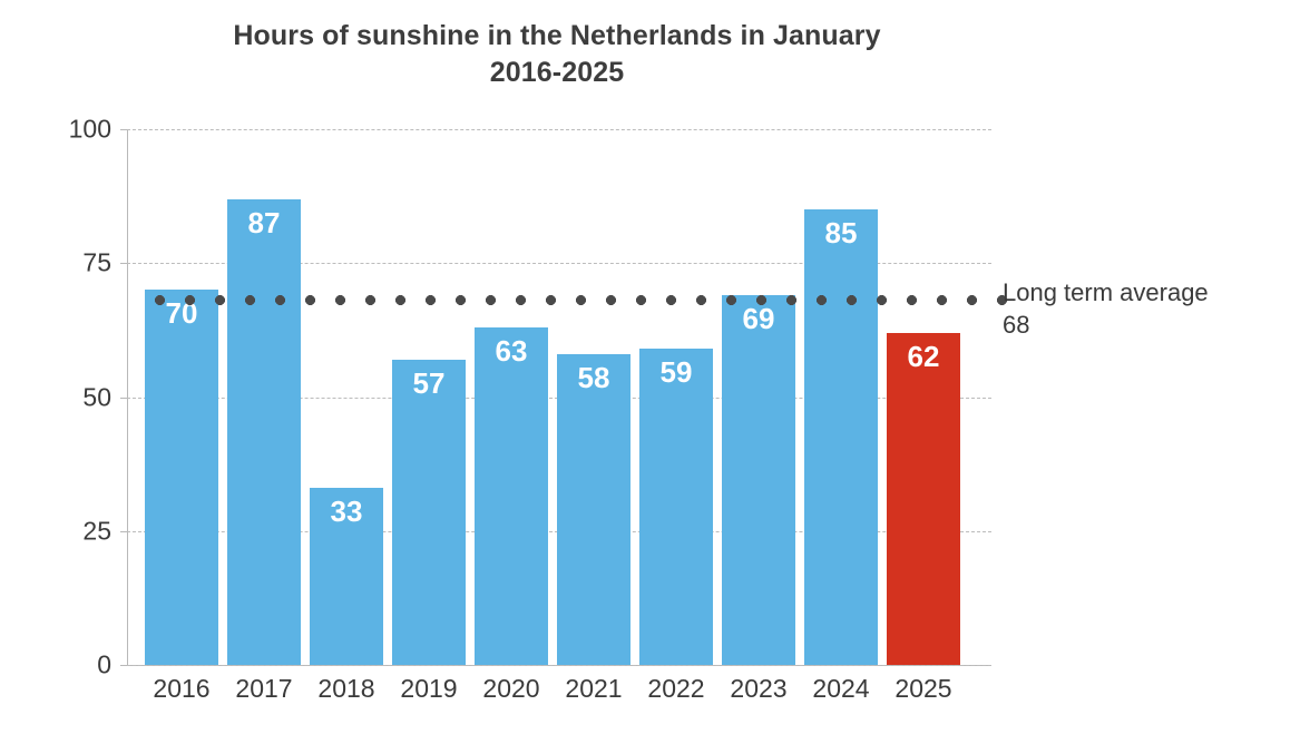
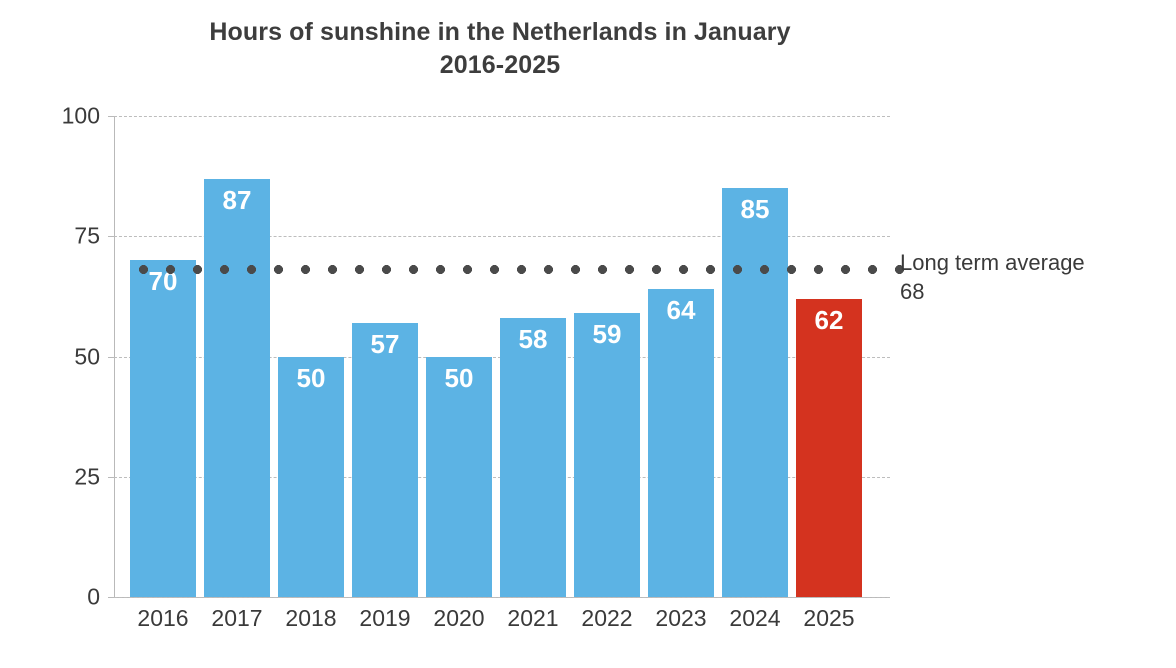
2018: 33 -> 50
2020: 63 -> 50
2023: 69 -> 64
